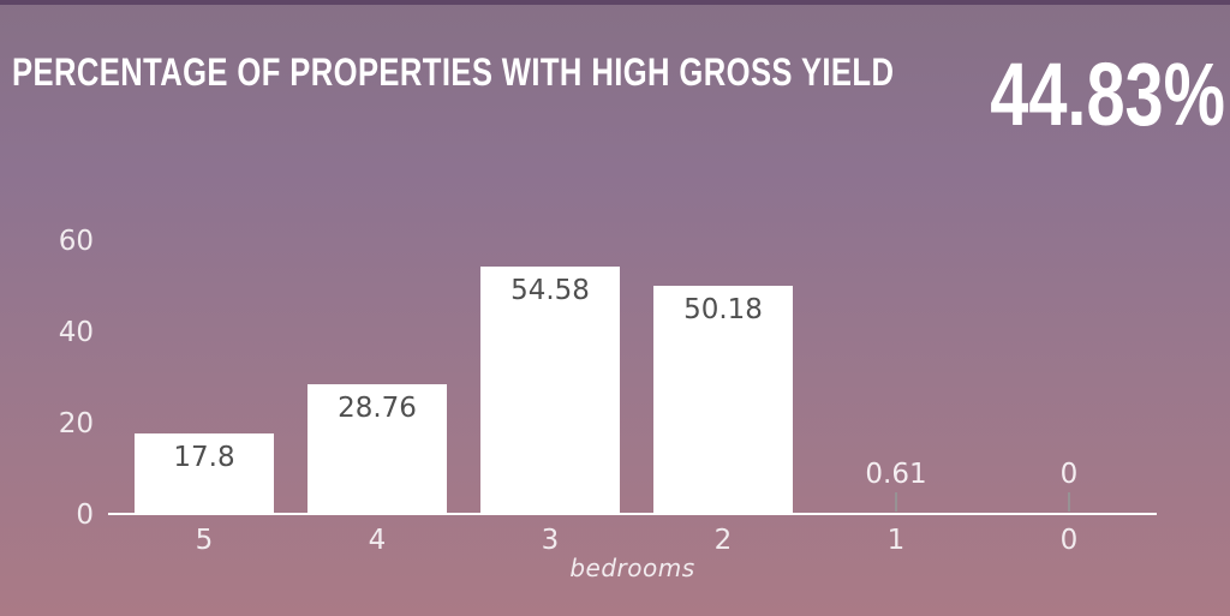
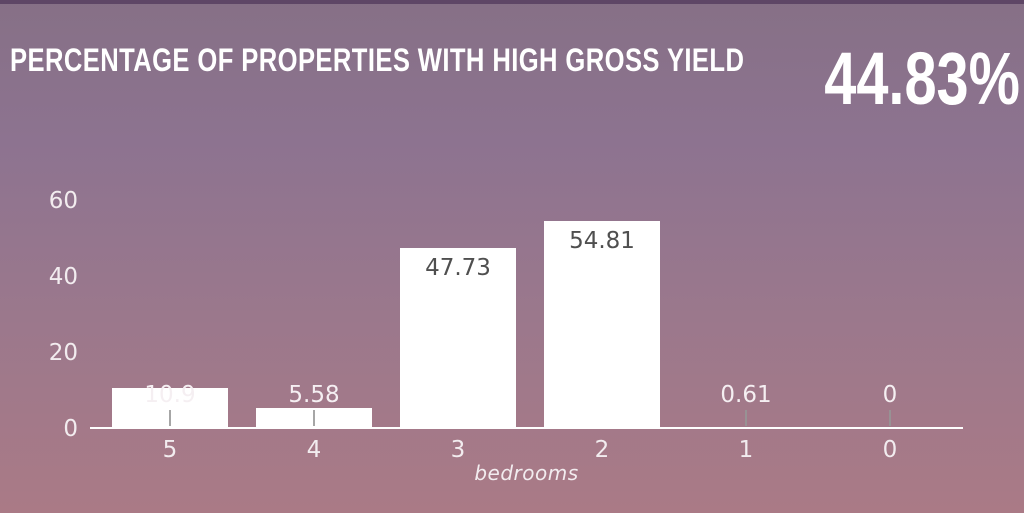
5: 17.8 -> 10.9
4: 28.76 -> 5.58
3: 54.58 -> 47.73
2: 50.18 -> 54.81
